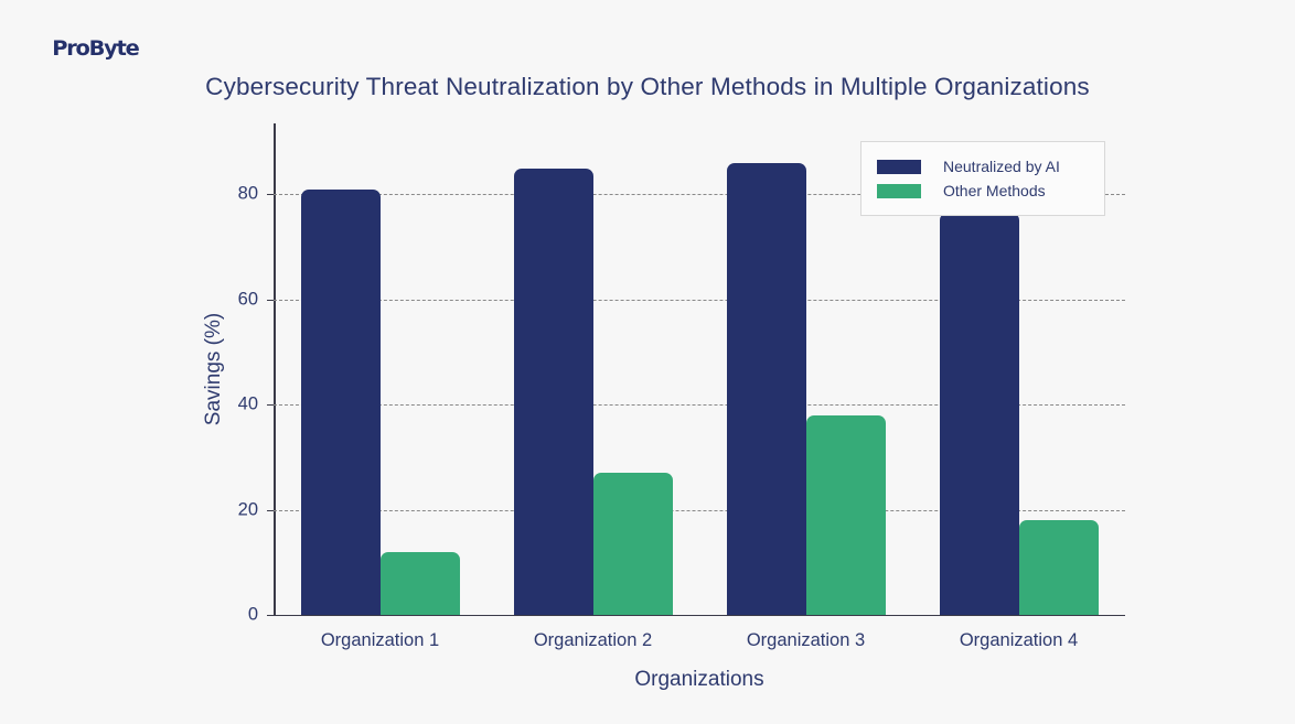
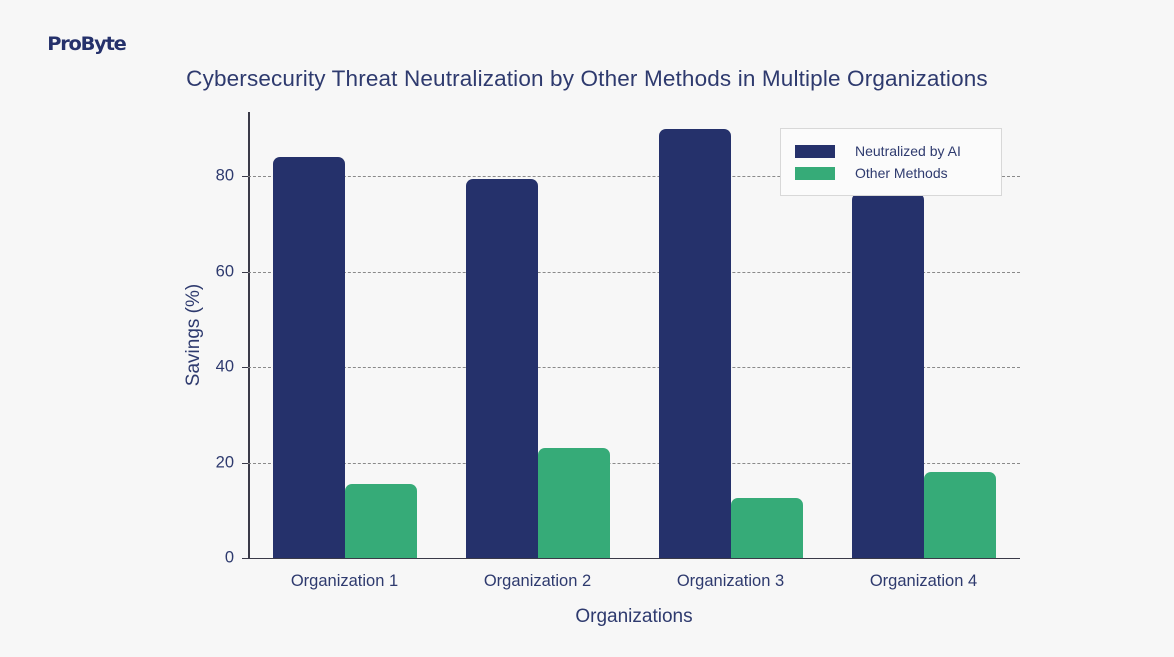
Neutralized by AI/Organization 1: 81 -> 84
Other Methods/Organization 1: 12 -> 16
Neutralized by AI/Organization 2: 85 -> 80
Other Methods/Organization 2: 27 -> 23
Neutralized by AI/Organization 3: 86 -> 90
Other Methods/Organization 3: 38 -> 12
